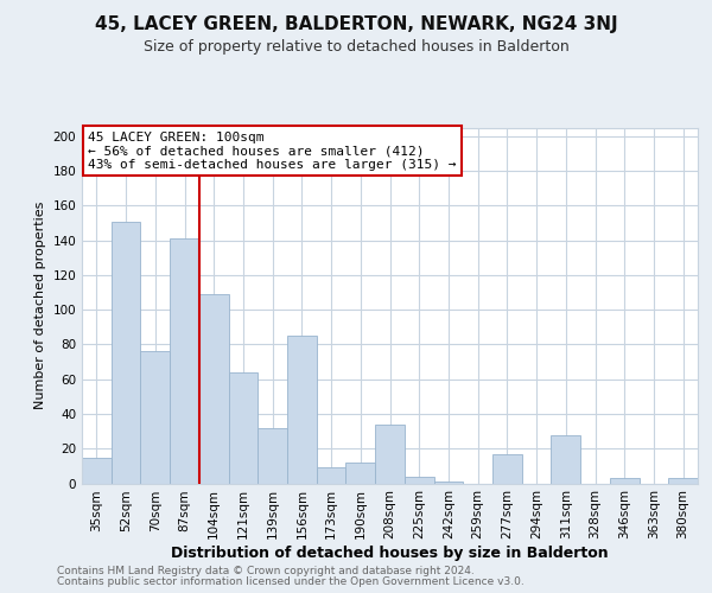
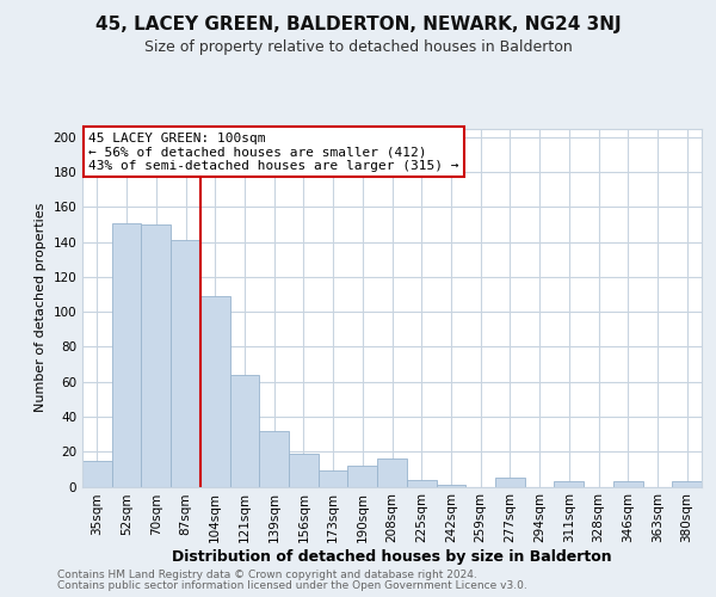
70sqm: 76 -> 150
156sqm: 85 -> 19
208sqm: 34 -> 16
277sqm: 17 -> 5
311sqm: 28 -> 3
